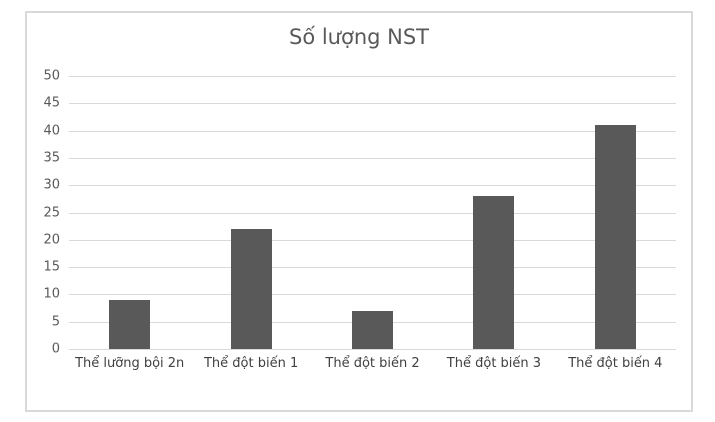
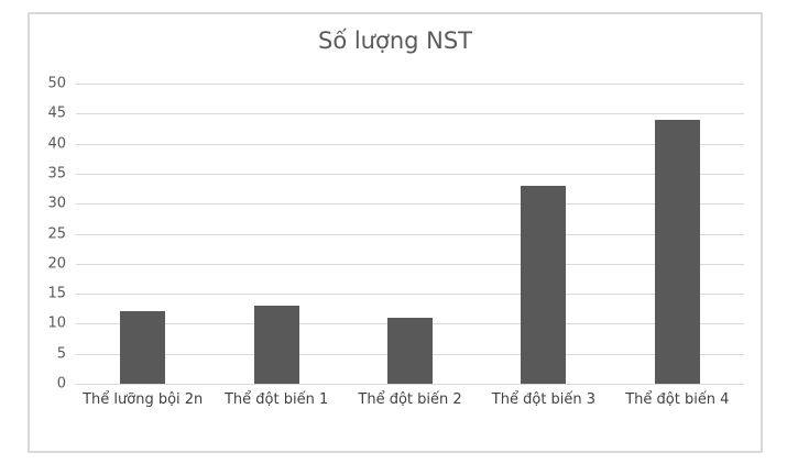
Thể lưỡng bội 2n: 9 -> 12
Thể đột biến 1: 22 -> 13
Thể đột biến 2: 7 -> 11
Thể đột biến 3: 28 -> 33
Thể đột biến 4: 41 -> 44
